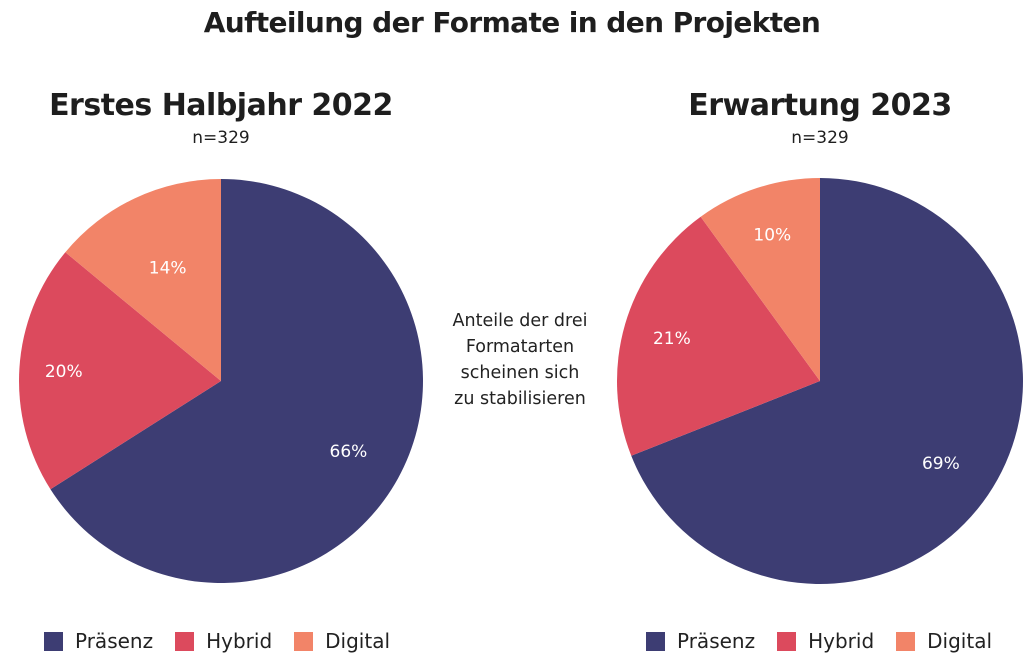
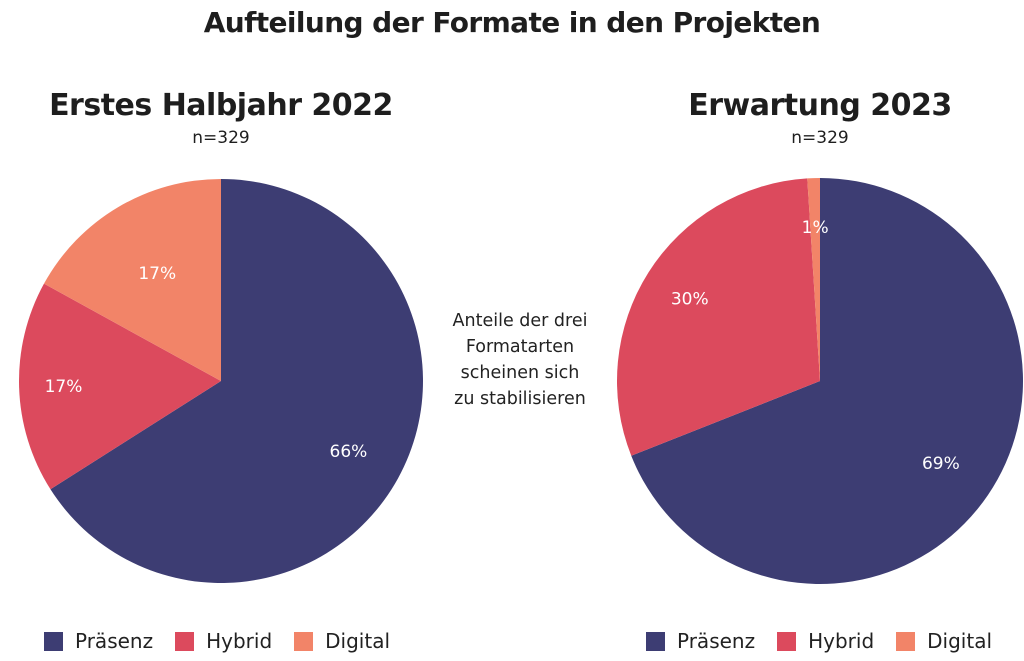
Erstes Halbjahr 2022/Hybrid: 20% -> 17%
Erstes Halbjahr 2022/Digital: 14% -> 17%
Erwartung 2023/Hybrid: 21% -> 30%
Erwartung 2023/Digital: 10% -> 1%
